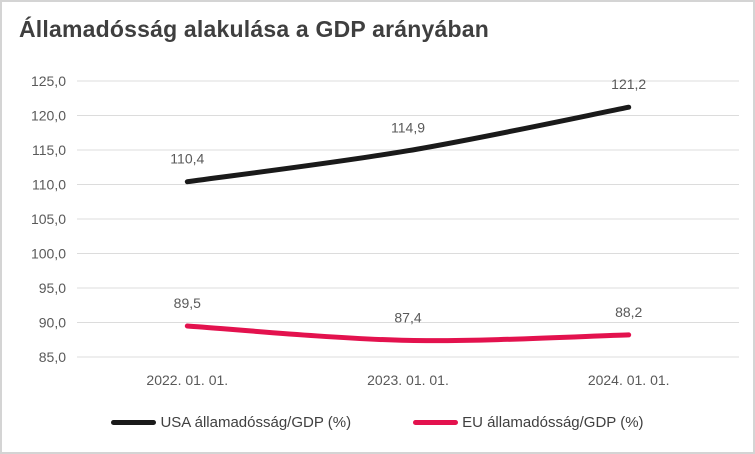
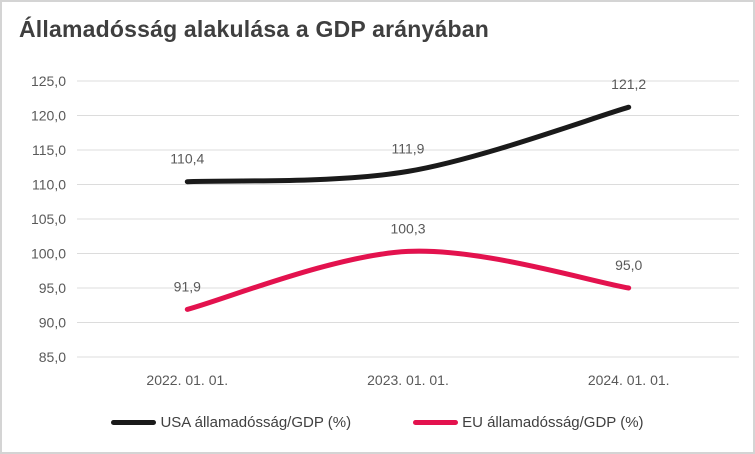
EU államadósság/GDP (%)/2022. 01. 01.: 89,5 -> 91,9
USA államadósság/GDP (%)/2023. 01. 01.: 114,9 -> 111,9
EU államadósság/GDP (%)/2023. 01. 01.: 87,4 -> 100,3
EU államadósság/GDP (%)/2024. 01. 01.: 88,2 -> 95,0
